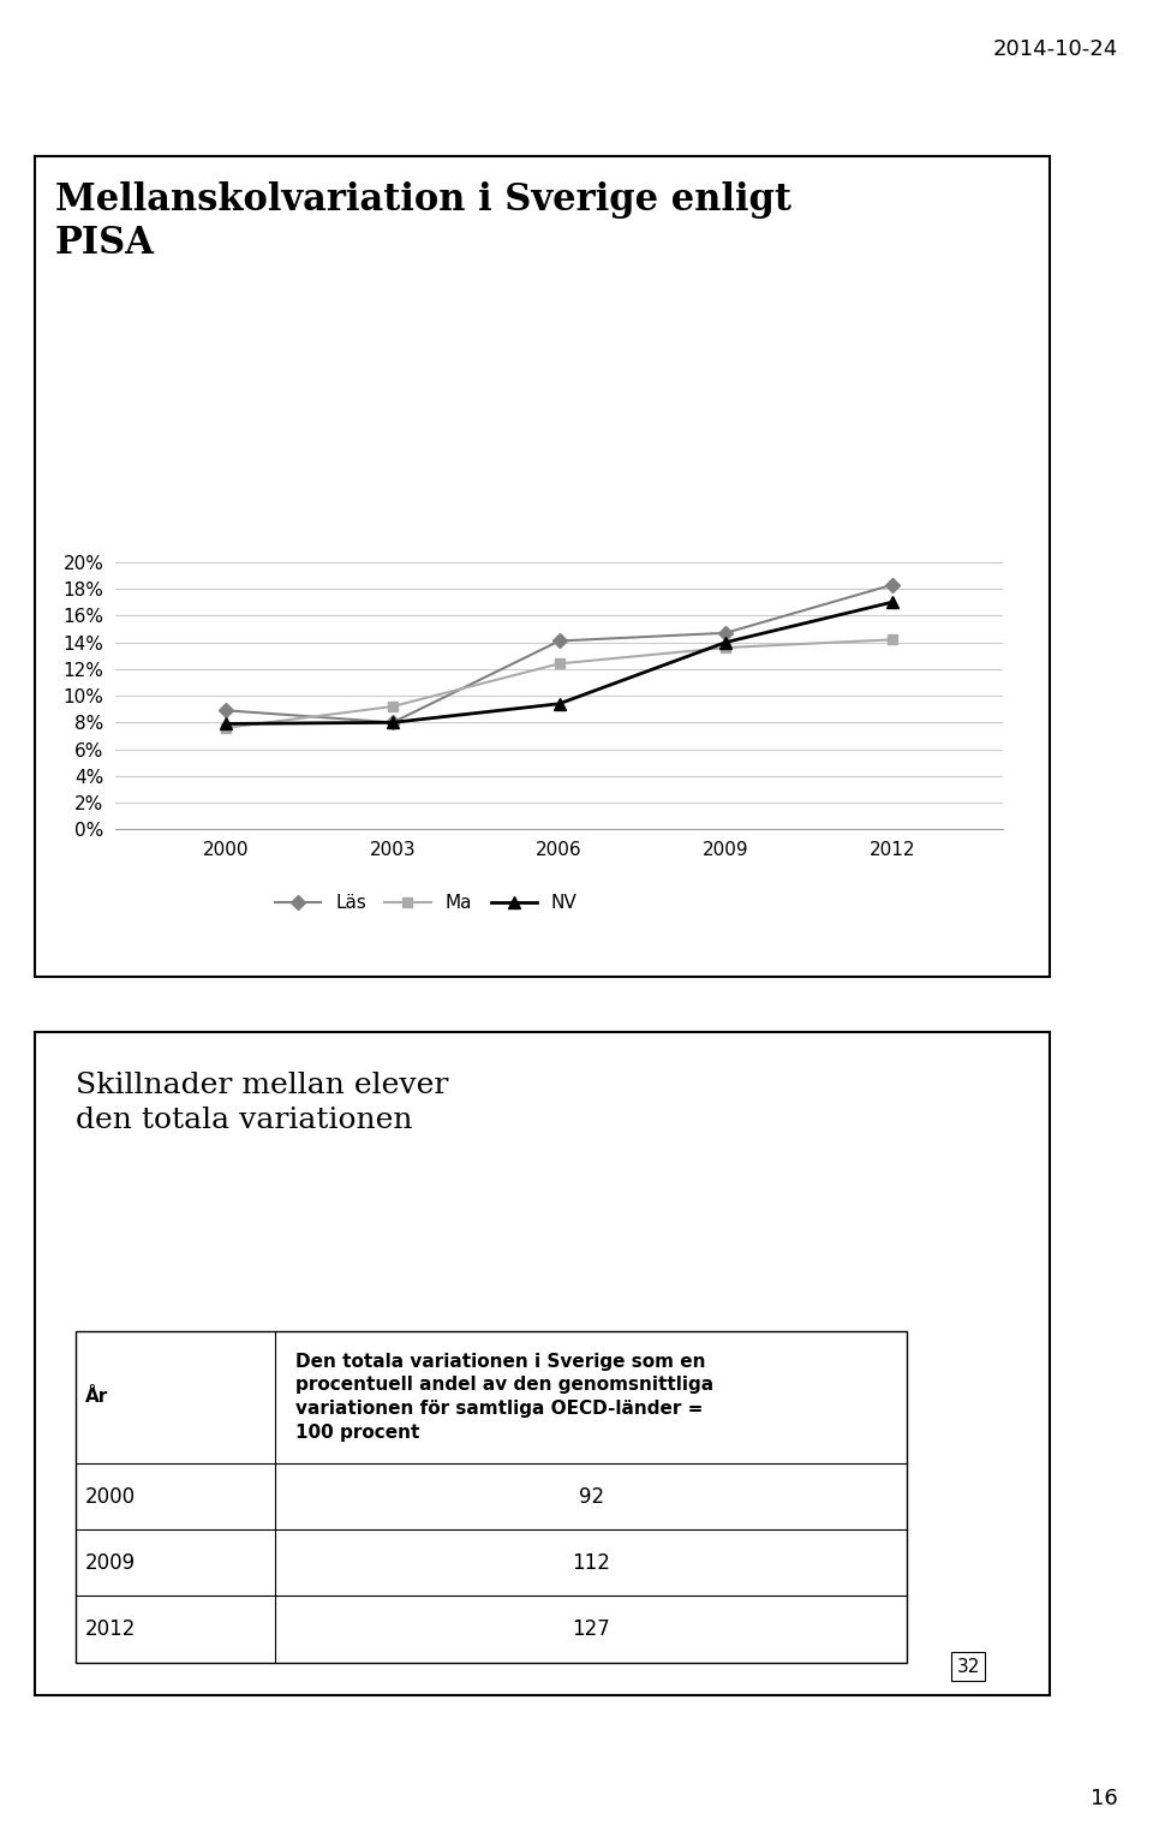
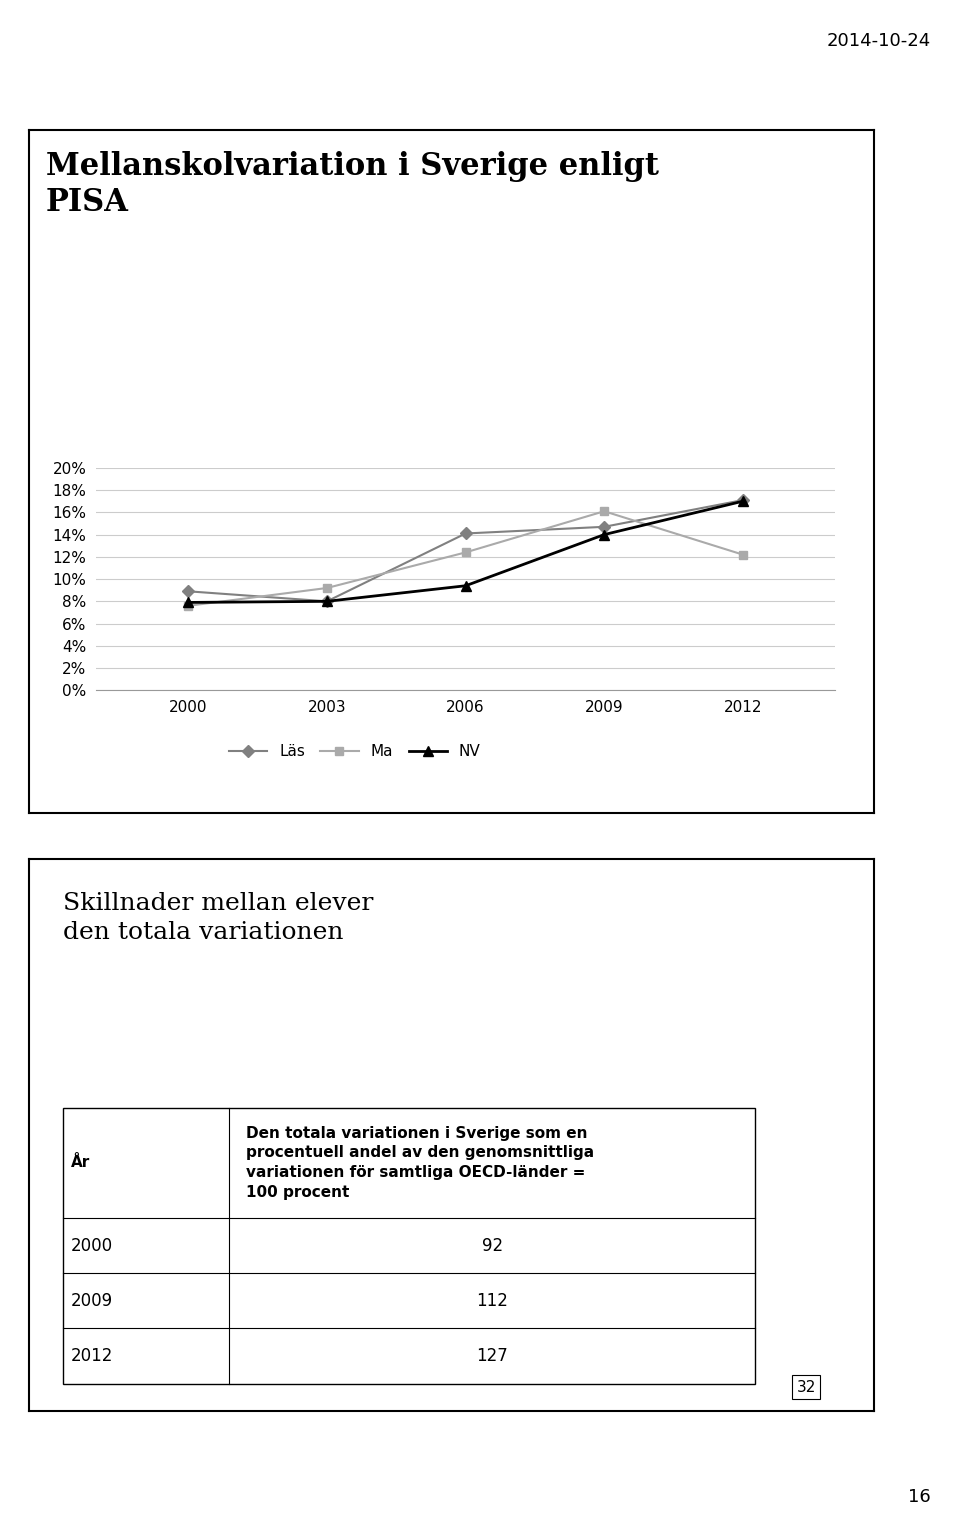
Ma/2009: 13.6% -> 16.1%
Läs/2012: 18.3% -> 17.1%
Ma/2012: 14.2% -> 12.2%
